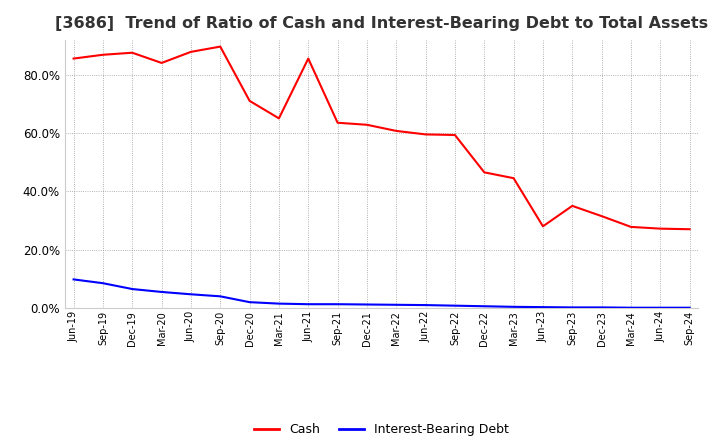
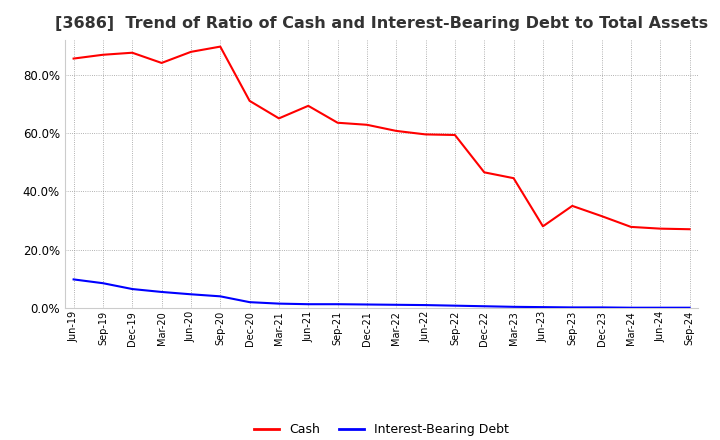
Cash/Jun-21: 85.5% -> 69.3%
